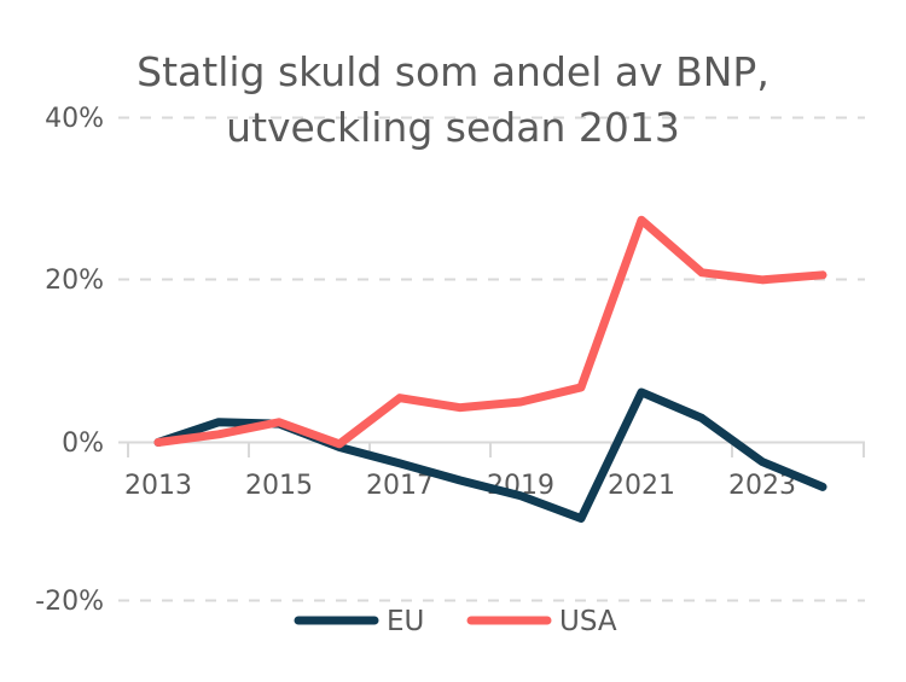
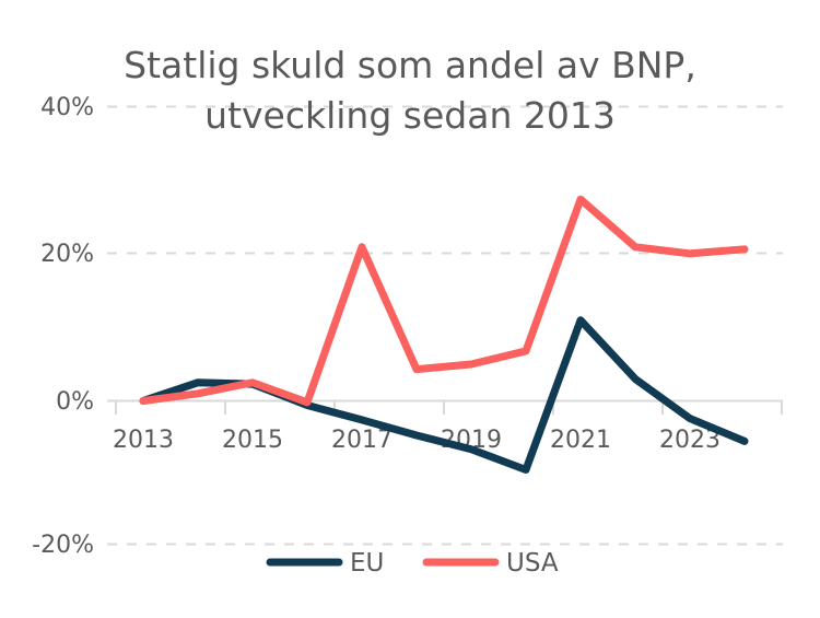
USA/2017: 6% -> 21%
EU/2021: 6% -> 11%
